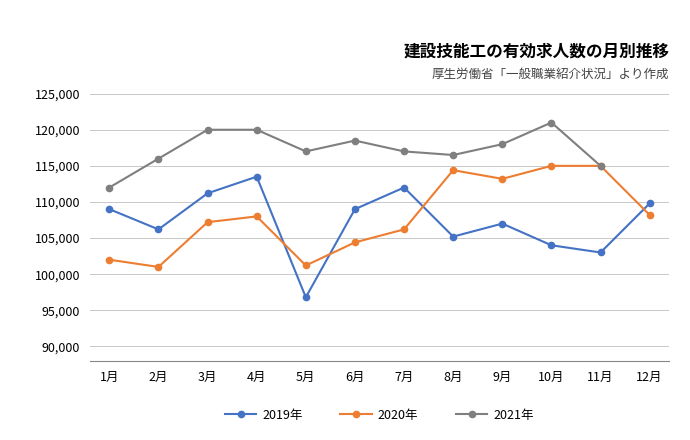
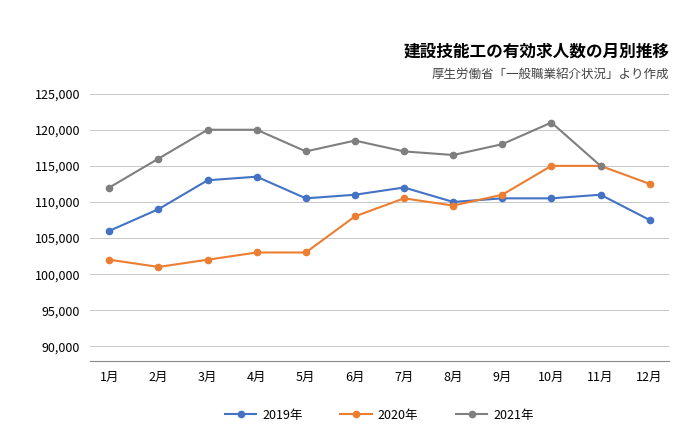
2019年/1月: 109,000 -> 106,000
2019年/2月: 106,200 -> 109,000
2019年/3月: 111,200 -> 113,000
2020年/3月: 107,200 -> 102,000
2020年/4月: 108,000 -> 103,000
2019年/5月: 96,800 -> 110,500
2020年/5月: 101,200 -> 103,000
2019年/6月: 109,000 -> 111,000
2020年/6月: 104,400 -> 108,000
2020年/7月: 106,200 -> 110,500
2019年/8月: 105,200 -> 110,000
2020年/8月: 114,400 -> 109,500
2019年/9月: 107,000 -> 110,500
2020年/9月: 113,200 -> 111,000
2019年/10月: 104,000 -> 110,500
2019年/11月: 103,000 -> 111,000
2019年/12月: 109,800 -> 107,500
2020年/12月: 108,200 -> 112,500
